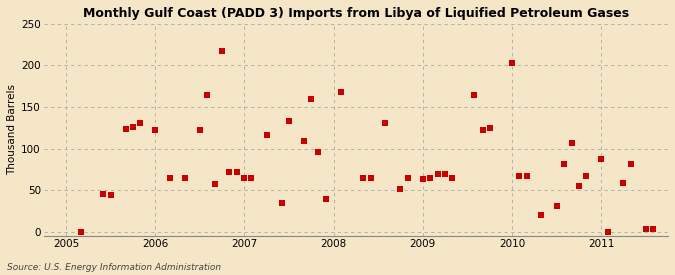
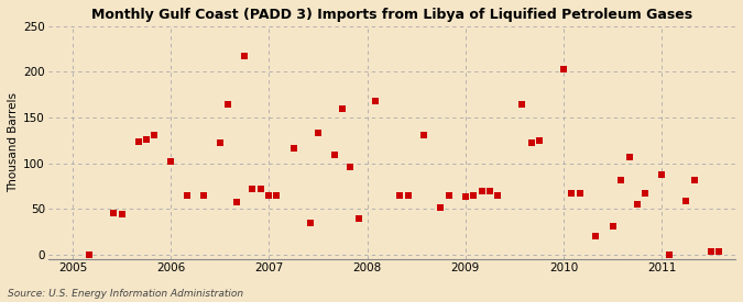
2006: 122 -> 102
